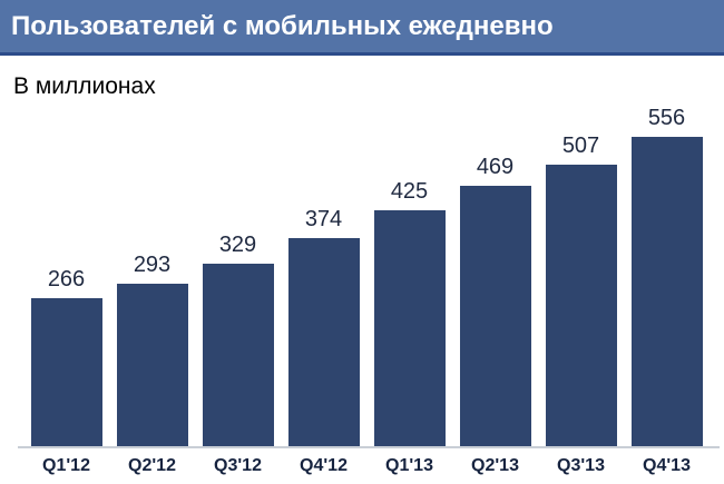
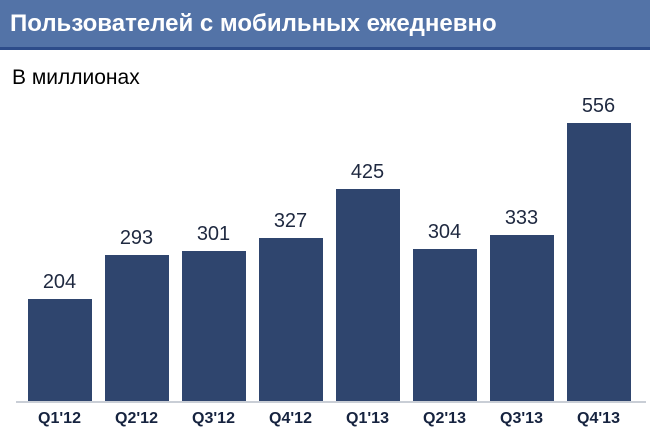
Q1'12: 266 -> 204
Q3'12: 329 -> 301
Q4'12: 374 -> 327
Q2'13: 469 -> 304
Q3'13: 507 -> 333
